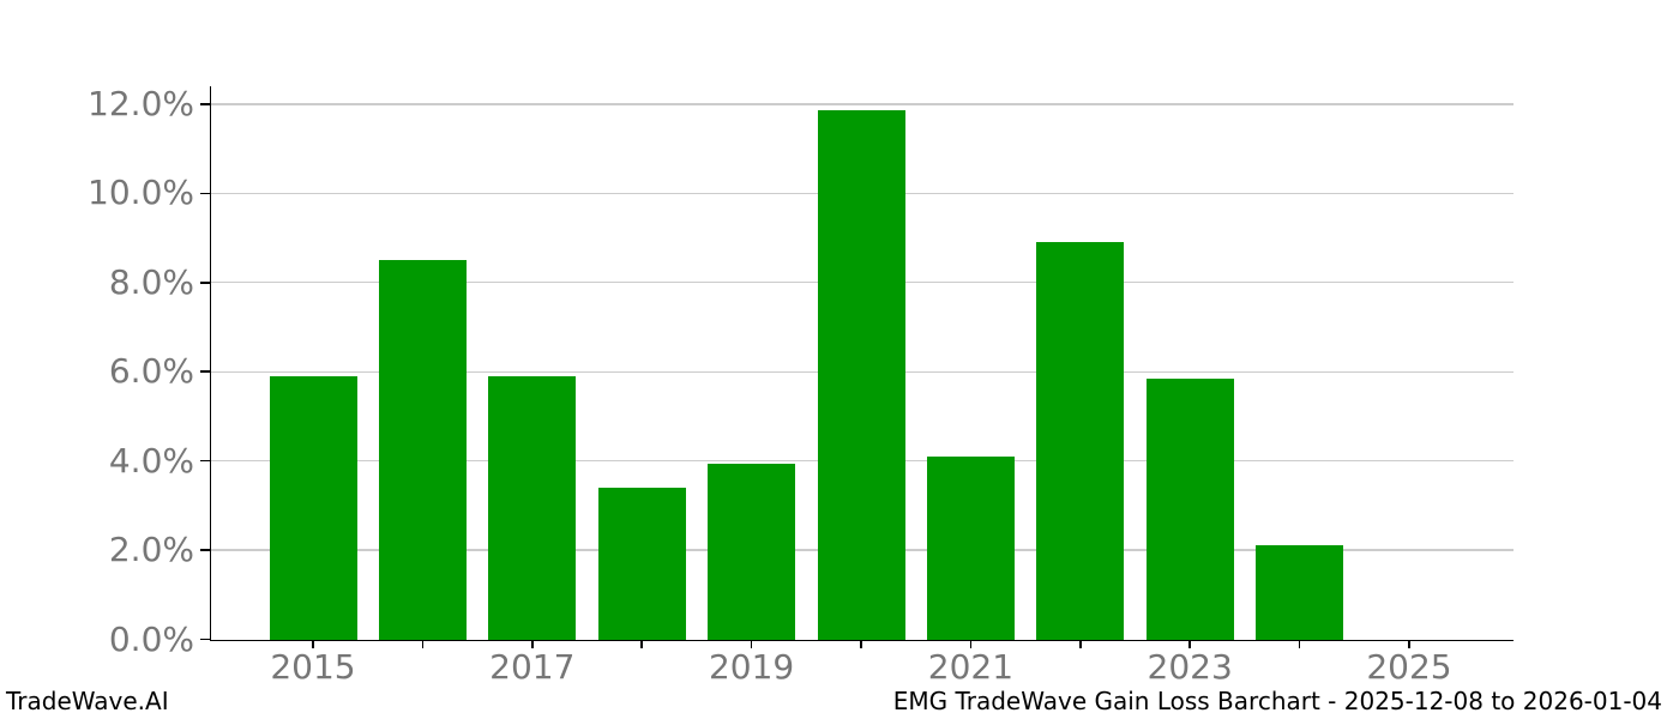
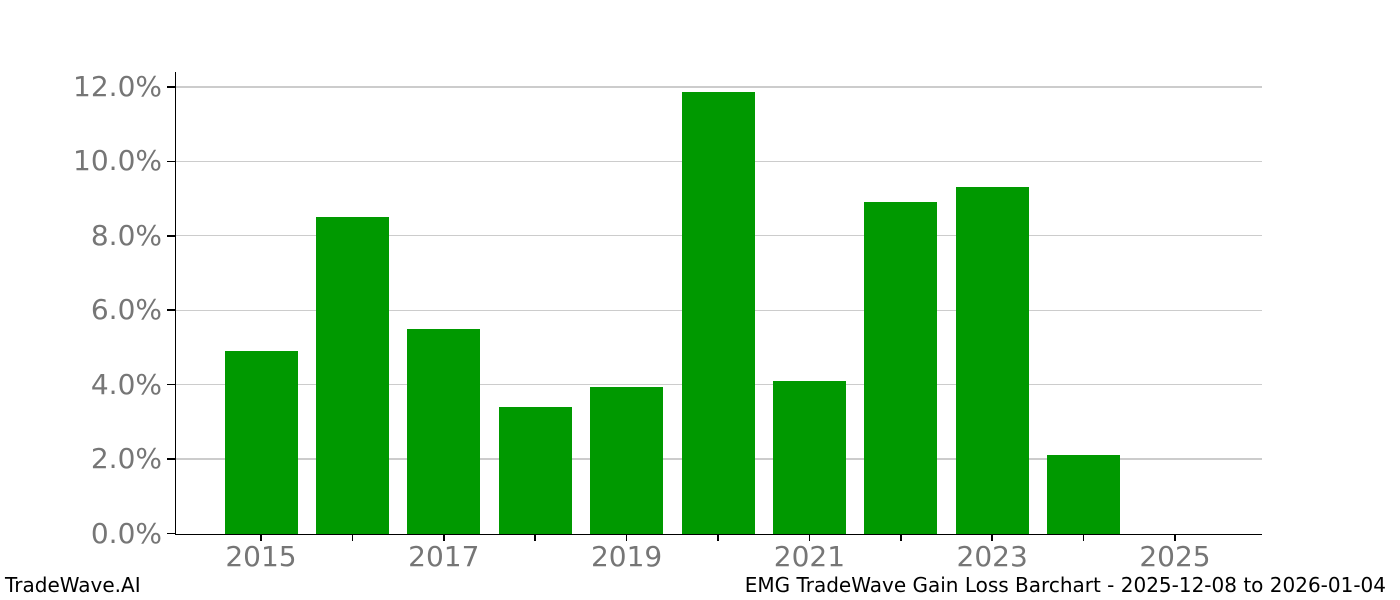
2015: 5.9% -> 4.9%
2017: 5.9% -> 5.5%
2023: 5.8% -> 9.3%
